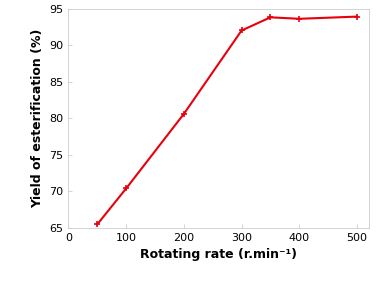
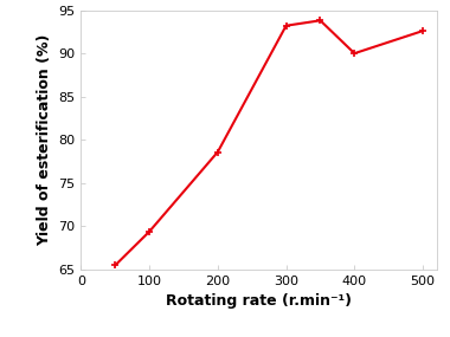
100: 70.4 -> 69.4
200: 80.6 -> 78.6
300: 92.0 -> 93.2
400: 93.6 -> 90.0
500: 93.9 -> 92.6
